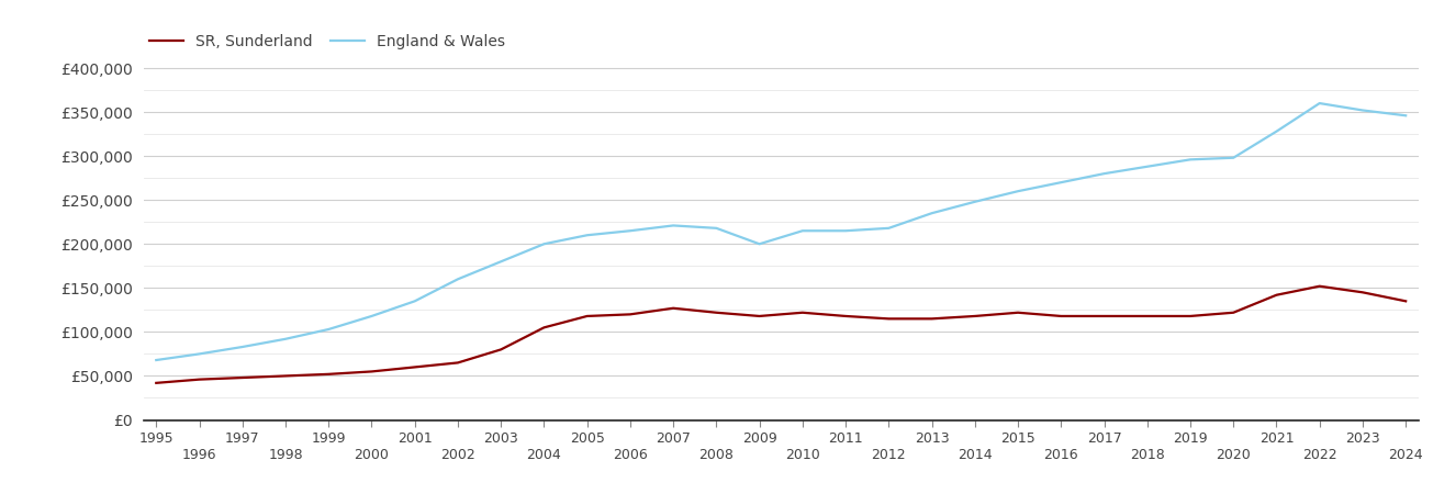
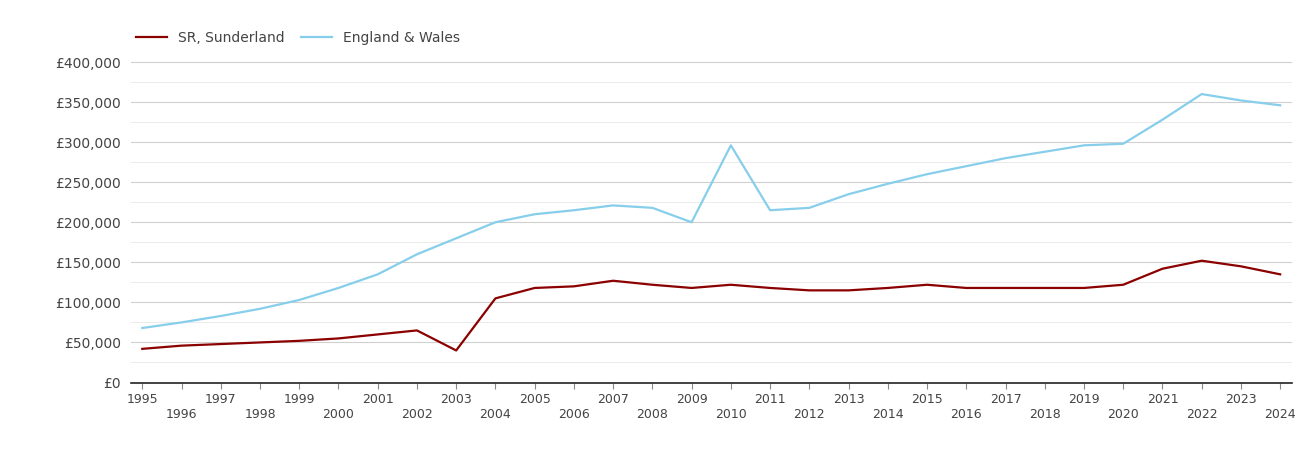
SR, Sunderland/2003: £80,000 -> £40,000
England & Wales/2010: £215,000 -> £296,000
